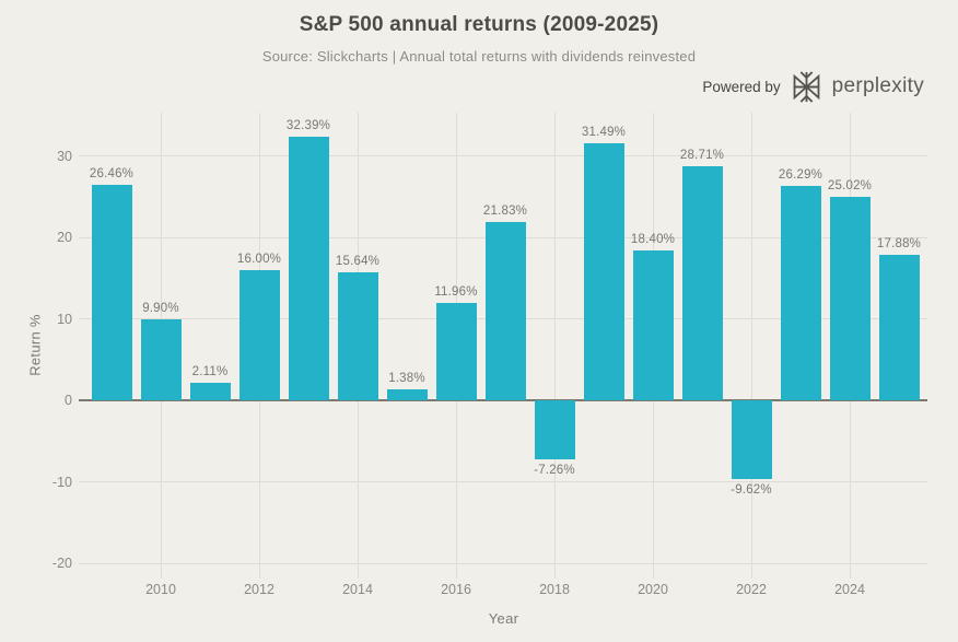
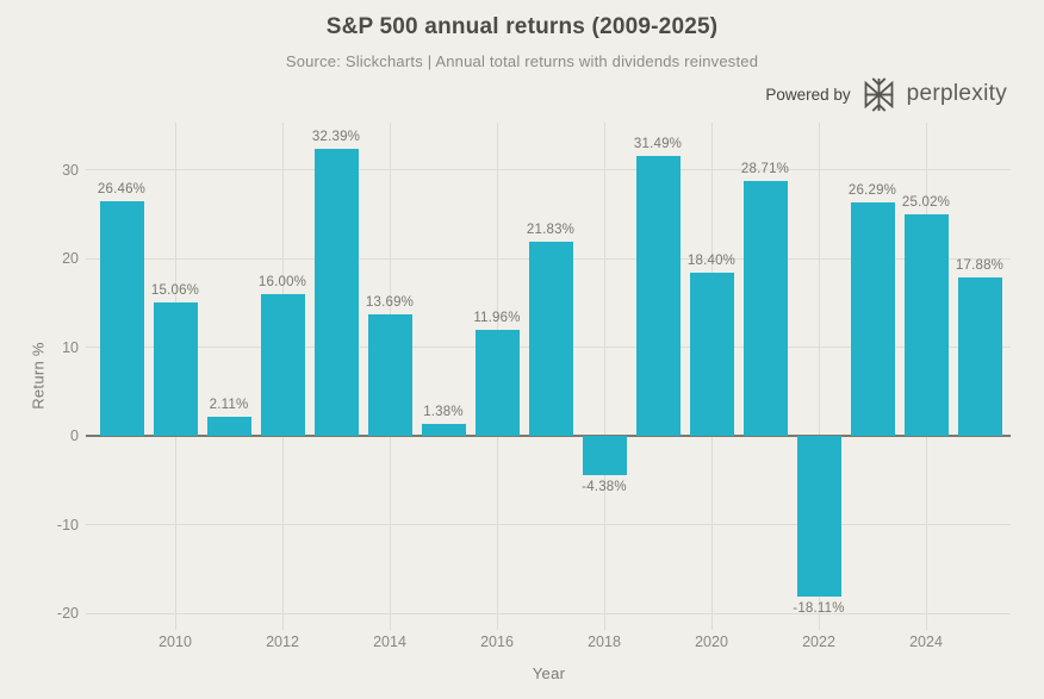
2010: 9.90% -> 15.06%
2014: 15.64% -> 13.69%
2018: -7.26% -> -4.38%
2022: -9.62% -> -18.11%
